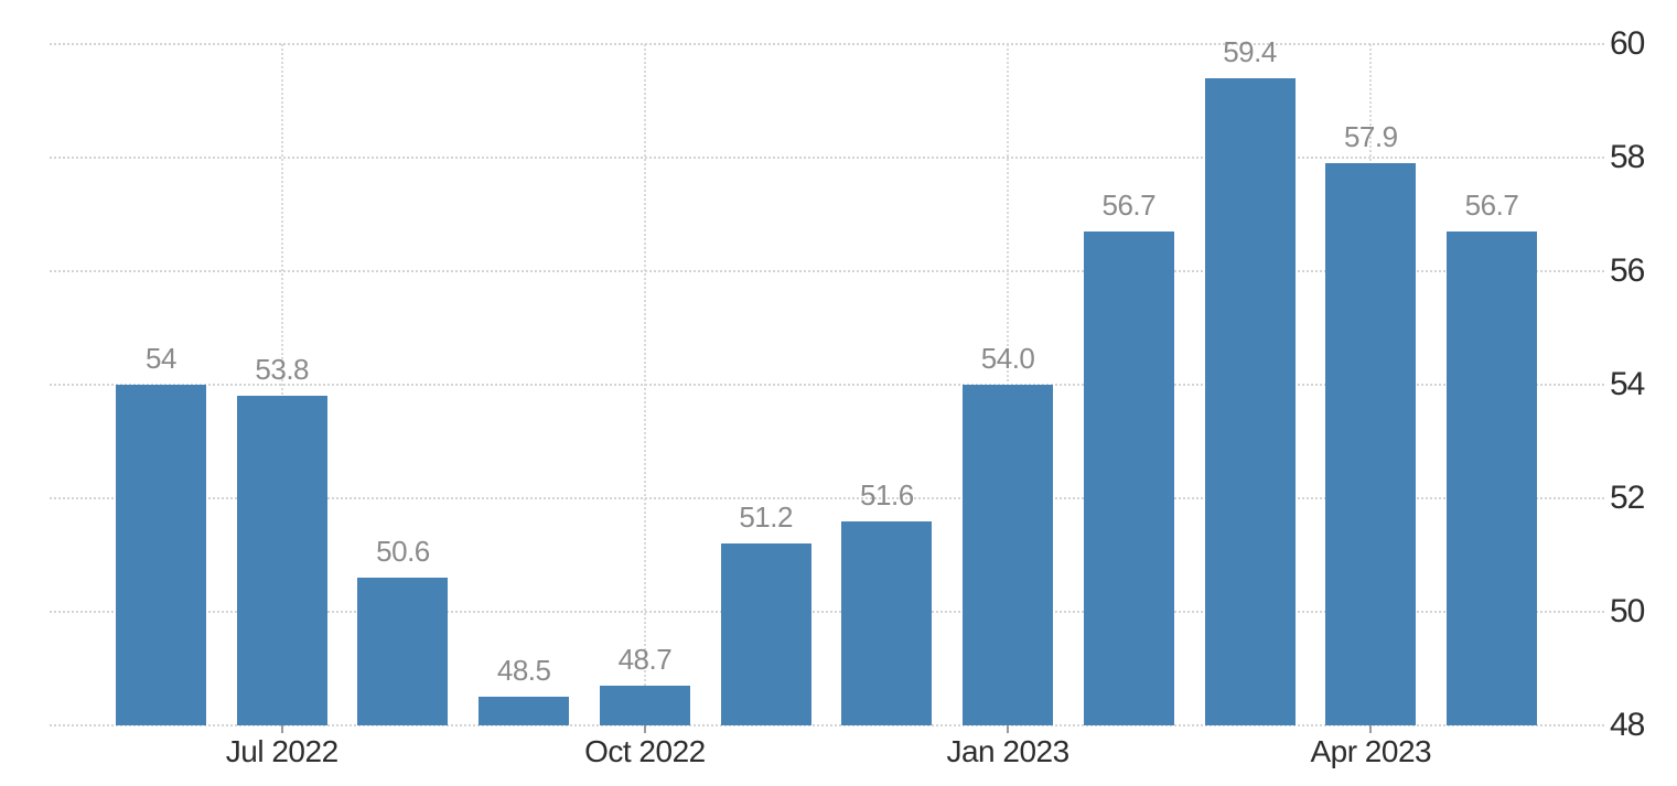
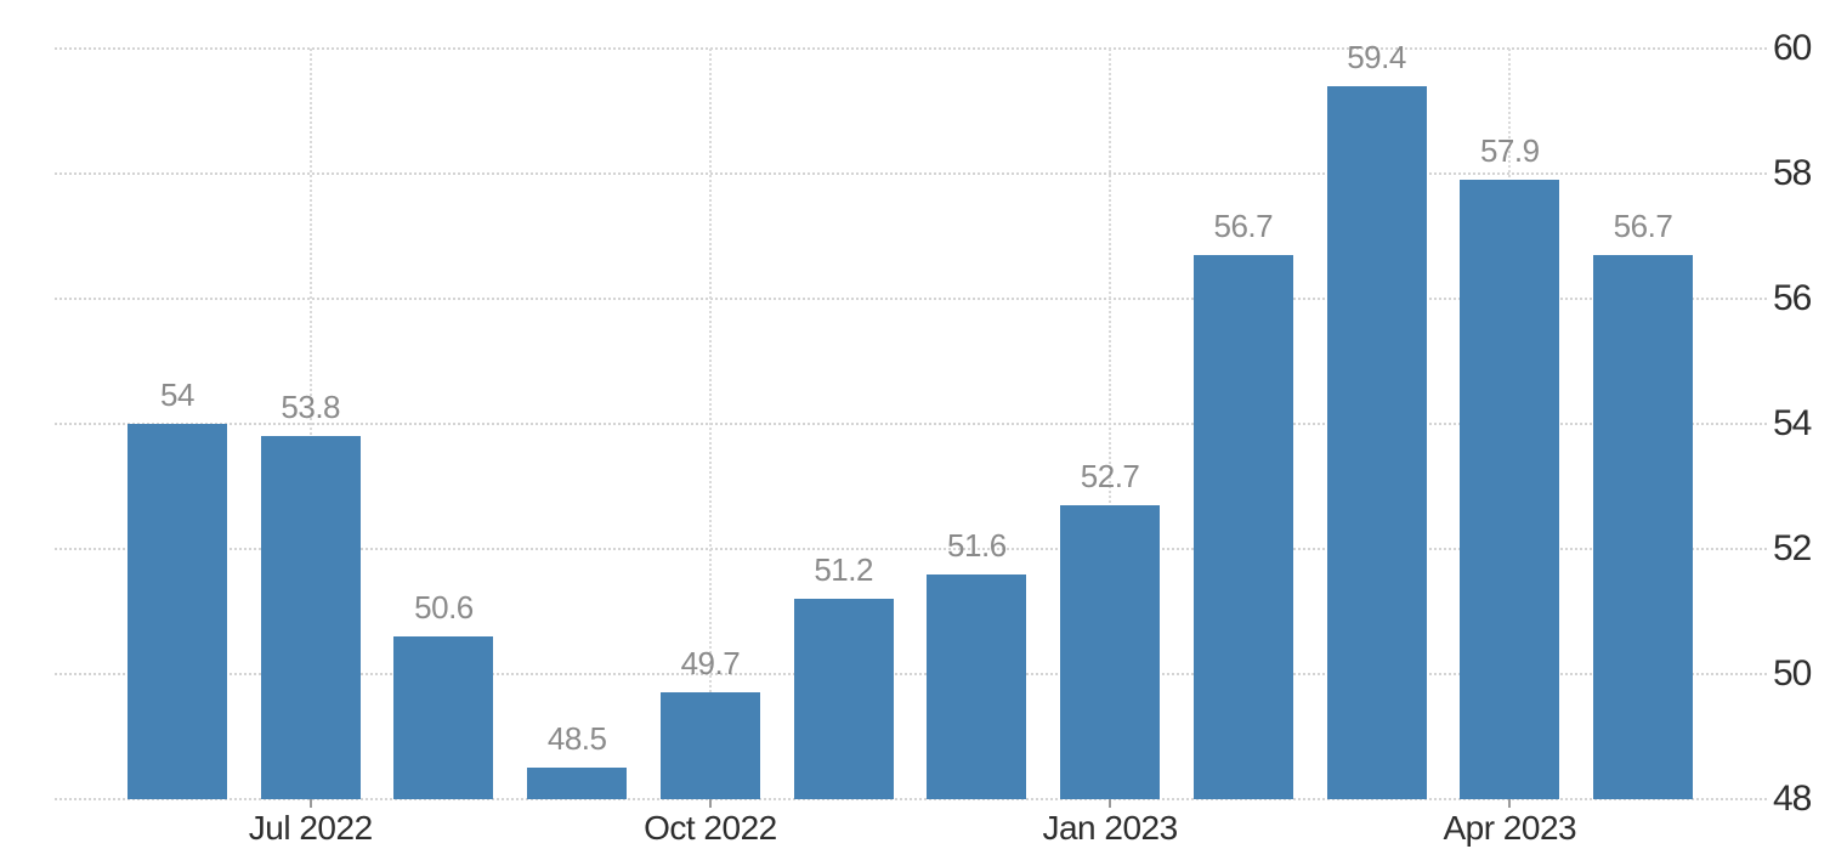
Oct 2022: 48.7 -> 49.7
Jan 2023: 54.0 -> 52.7
